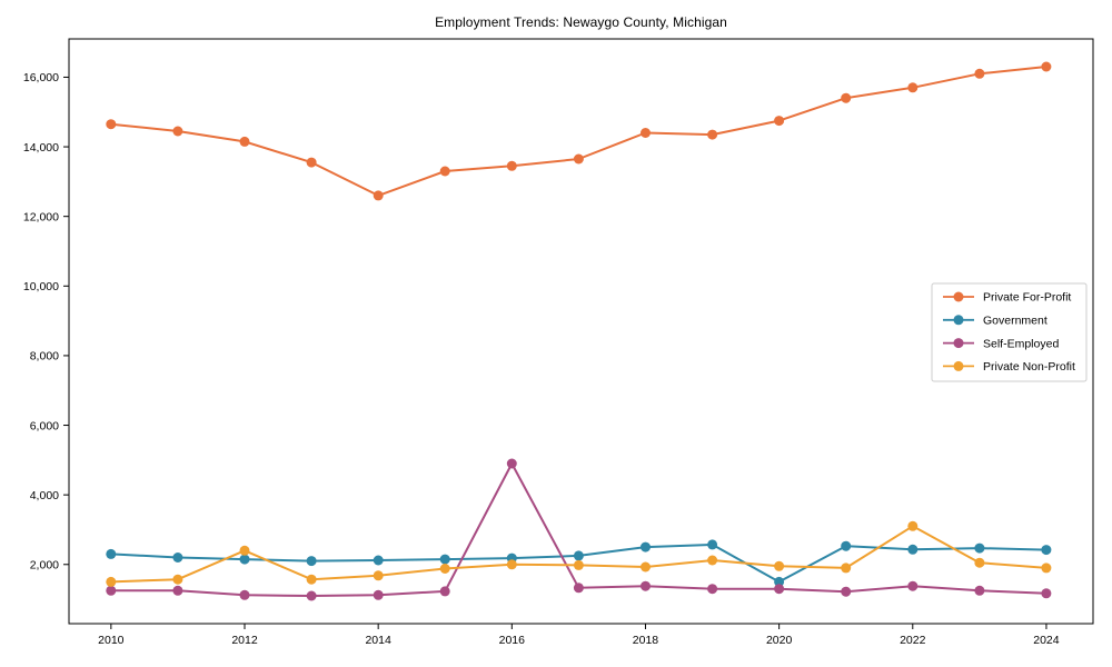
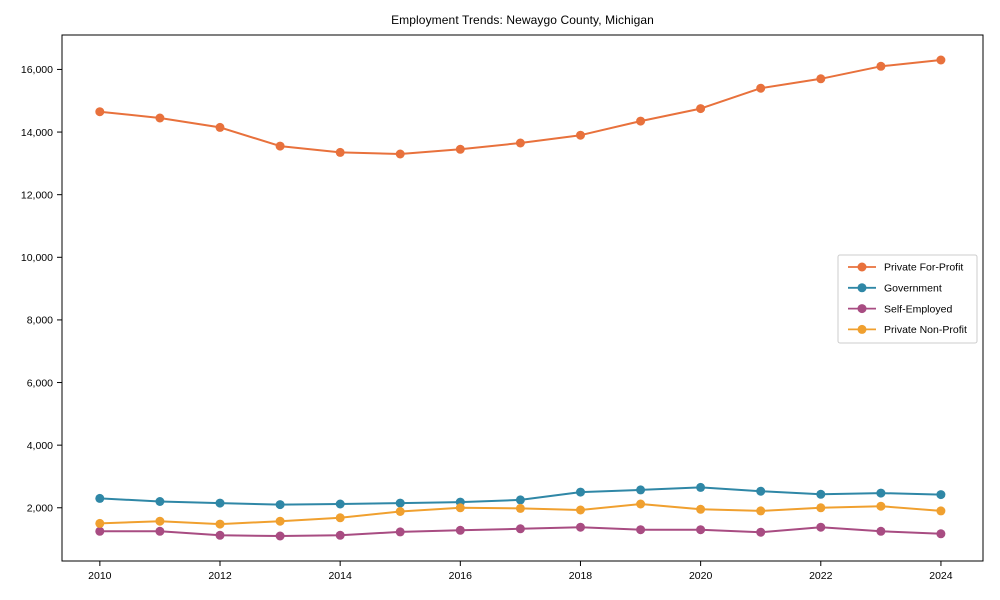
Private Non-Profit/2012: 2400 -> 1500
Private For-Profit/2014: 12600 -> 13400
Self-Employed/2016: 4900 -> 1300
Private For-Profit/2018: 14400 -> 13900
Government/2020: 1500 -> 2600
Private Non-Profit/2022: 3100 -> 2000
